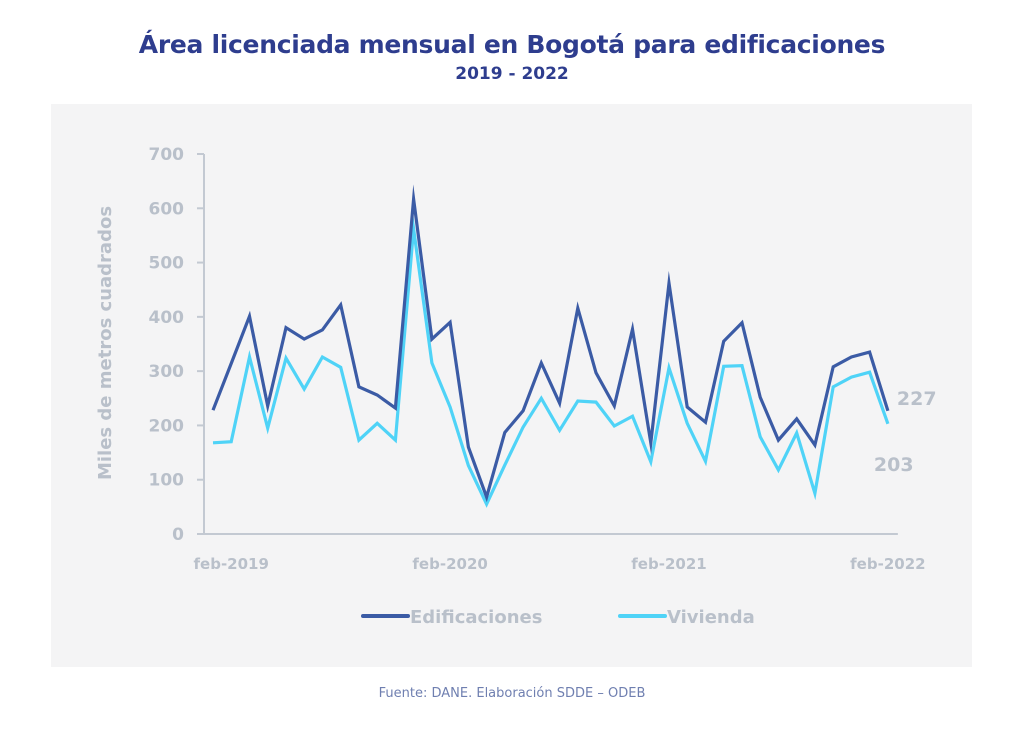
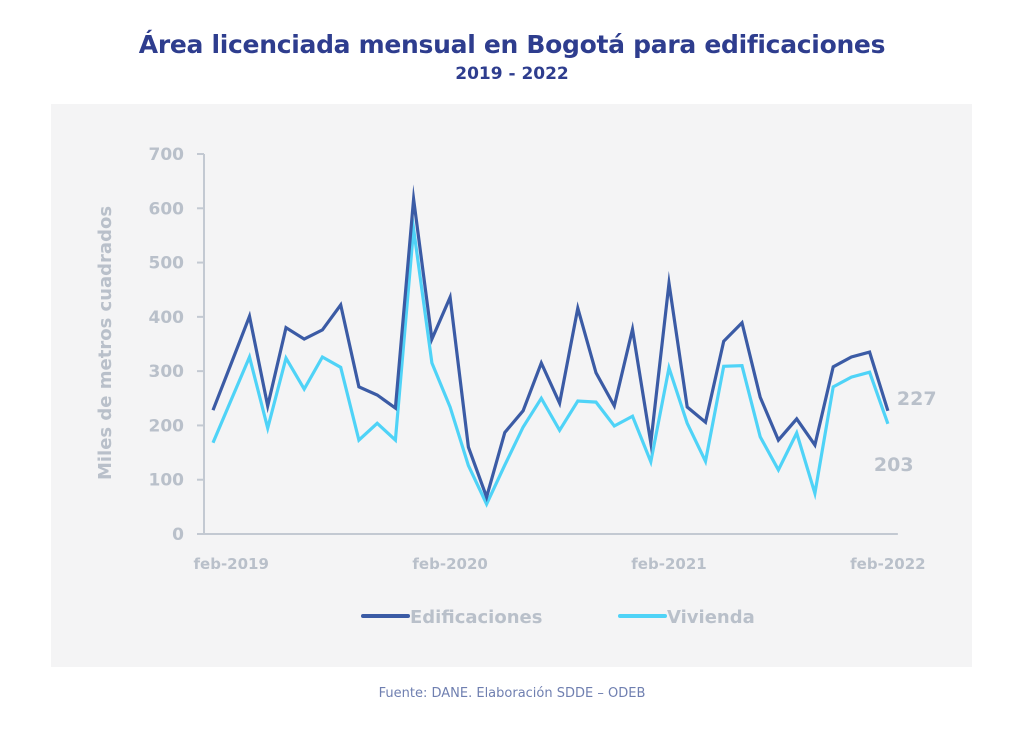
Vivienda/feb-2019: 170 -> 250
Edificaciones/feb-2020: 390 -> 440
